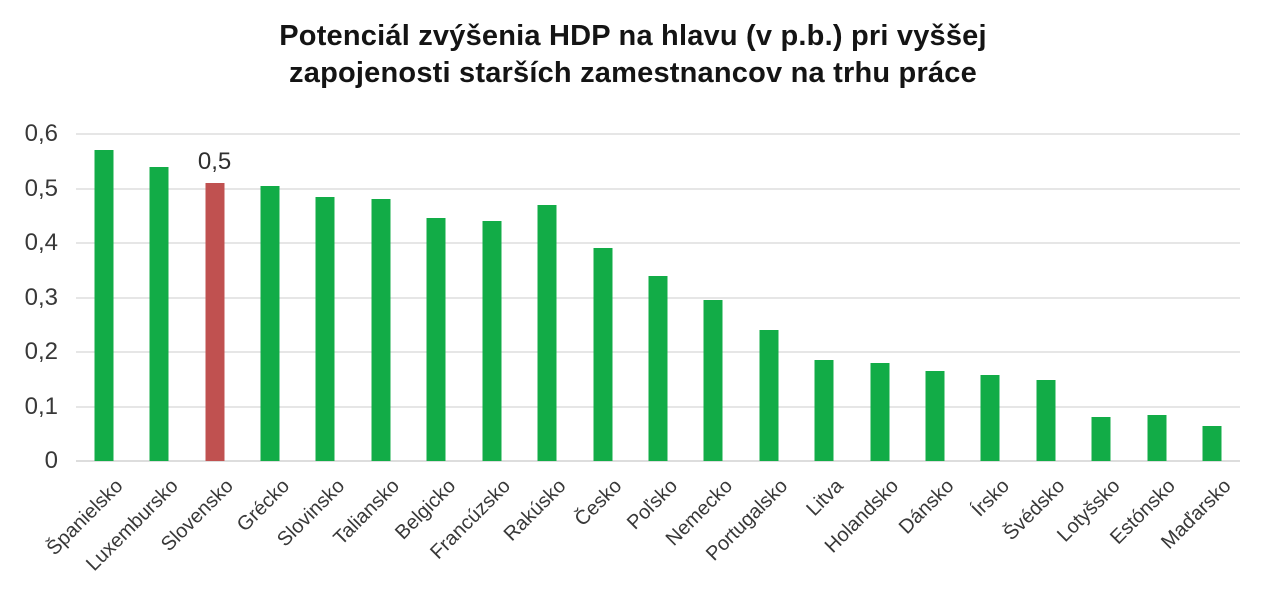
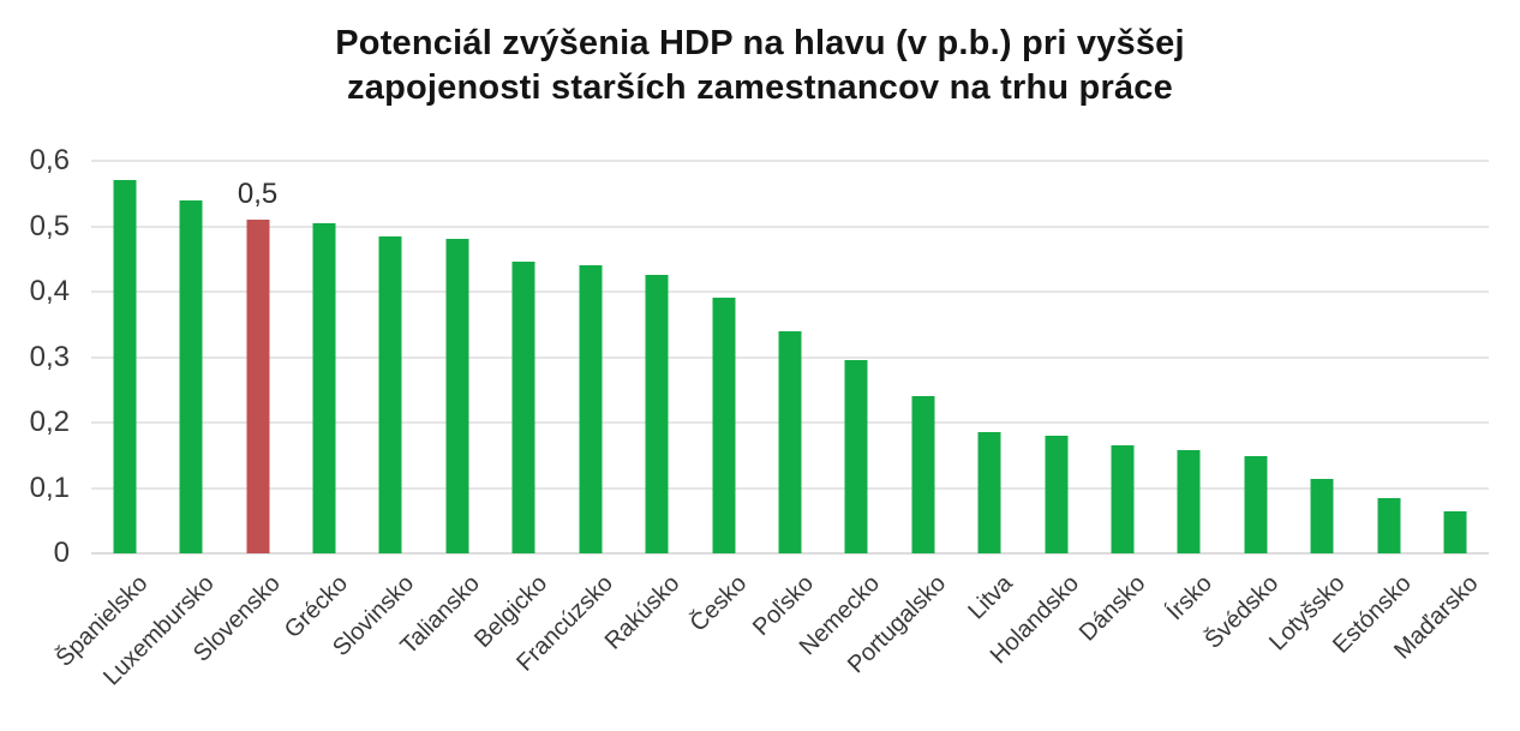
Rakúsko: 0,47 -> 0,42
Lotyšsko: 0,08 -> 0,11
